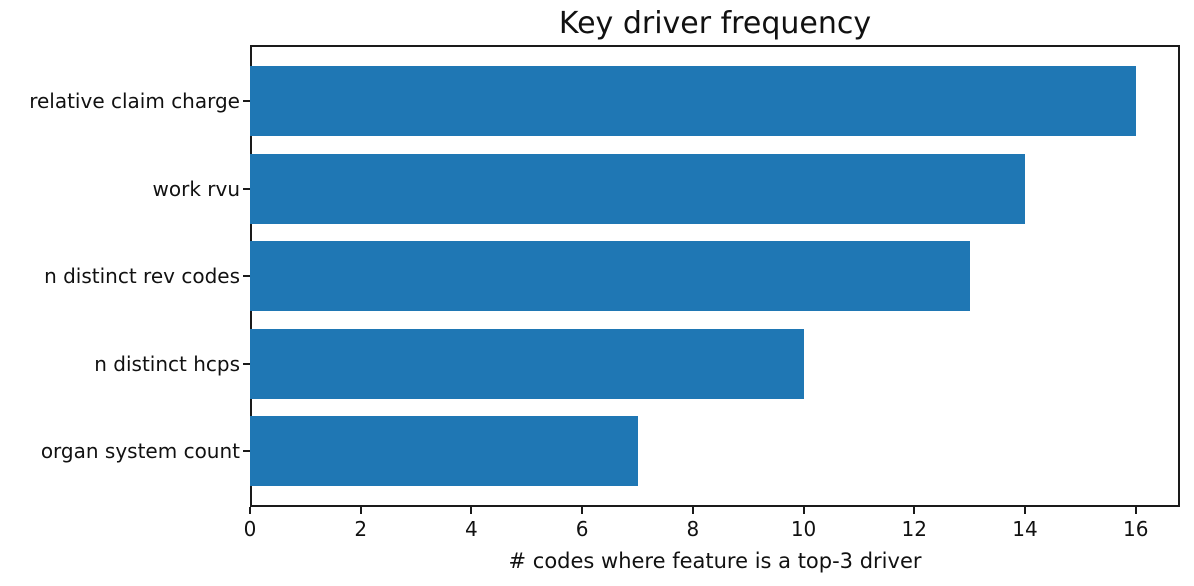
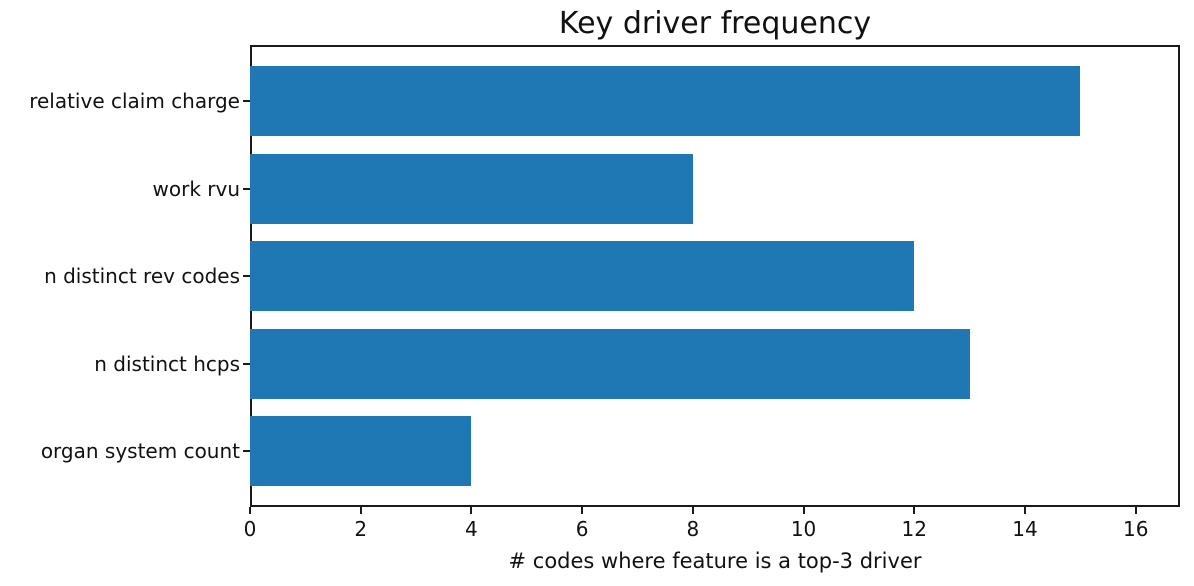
relative claim charge: 16 -> 15
work rvu: 14 -> 8
n distinct rev codes: 13 -> 12
n distinct hcps: 10 -> 13
organ system count: 7 -> 4
